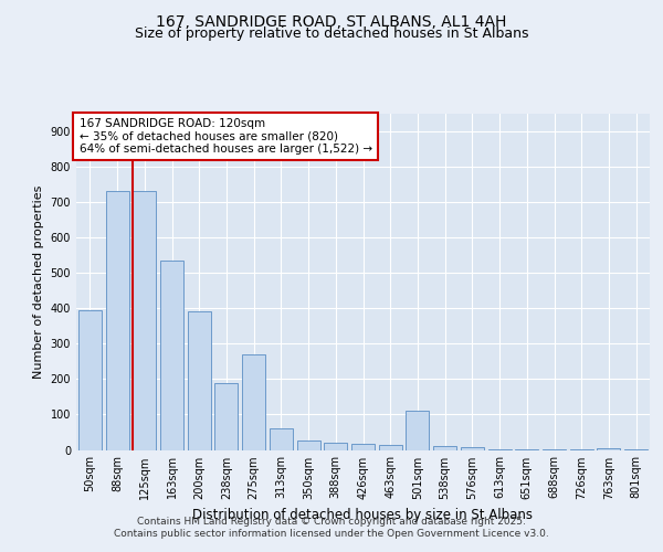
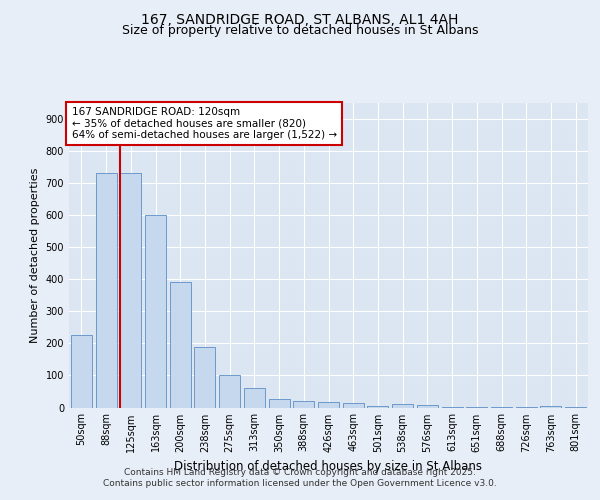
50sqm: 395 -> 225
163sqm: 535 -> 600
275sqm: 270 -> 100
501sqm: 110 -> 5
